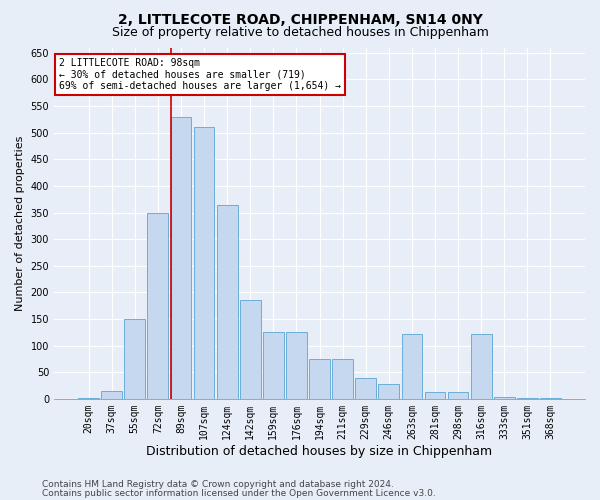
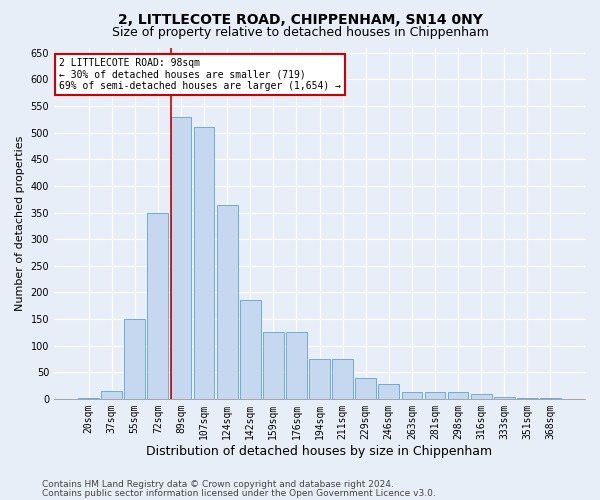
263sqm: 122 -> 13
316sqm: 122 -> 10
